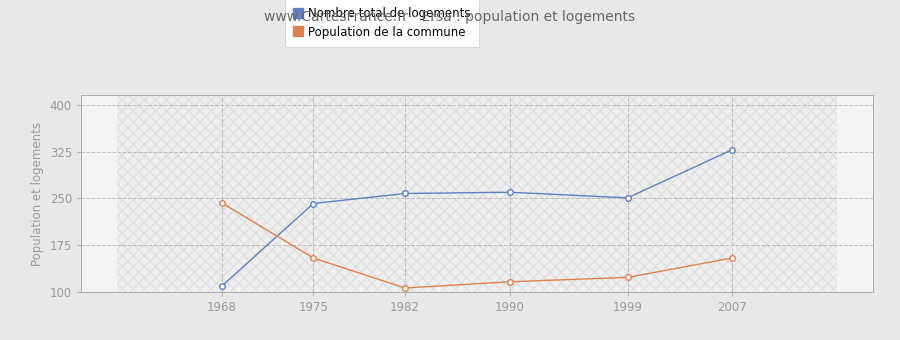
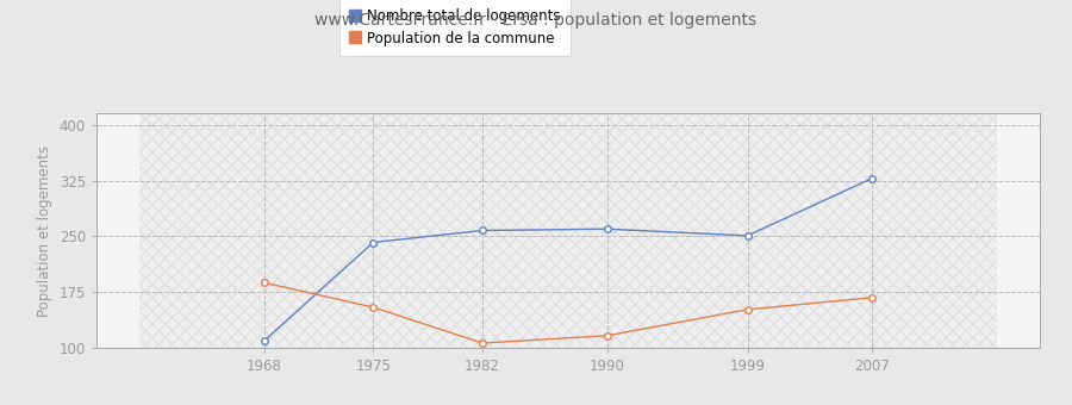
Population de la commune/1968: 243 -> 188
Population de la commune/1999: 124 -> 152
Population de la commune/2007: 155 -> 168
